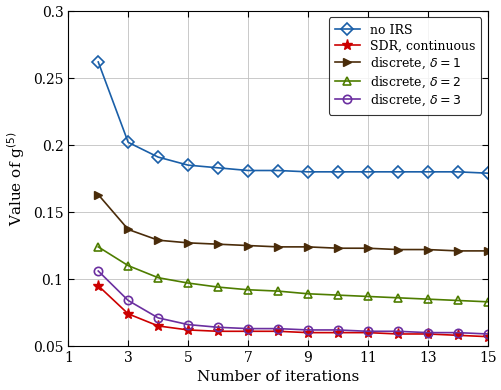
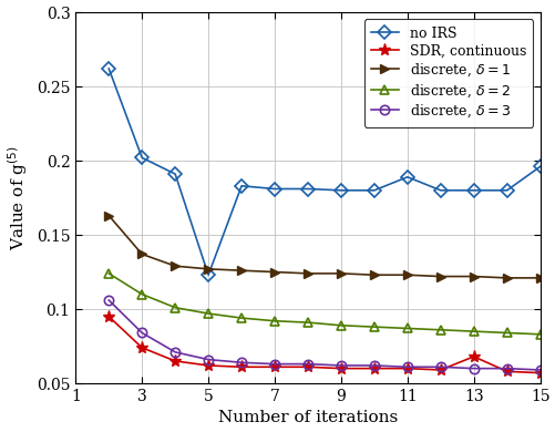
no IRS/5: 0.185 -> 0.123
no IRS/11: 0.180 -> 0.189
SDR, continuous/13: 0.059 -> 0.068
no IRS/15: 0.179 -> 0.196
